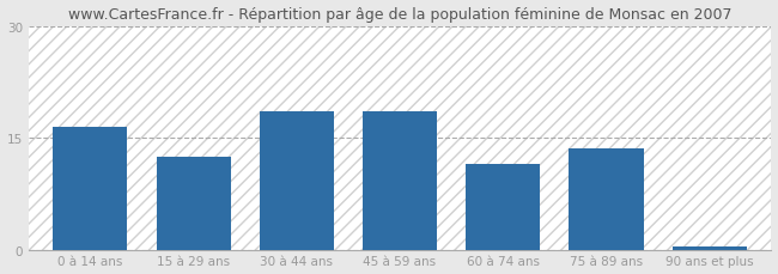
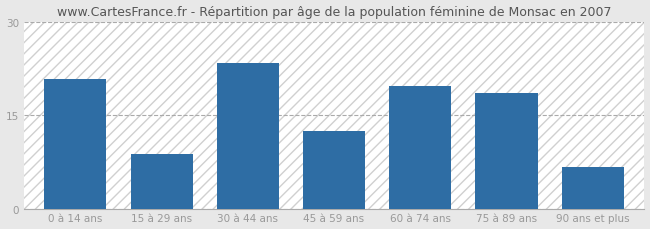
0 à 14 ans: 16.5 -> 20.8
15 à 29 ans: 12.5 -> 8.8
30 à 44 ans: 18.5 -> 23.4
45 à 59 ans: 18.5 -> 12.4
60 à 74 ans: 11.5 -> 19.6
75 à 89 ans: 13.5 -> 18.6
90 ans et plus: 0.4 -> 6.6
